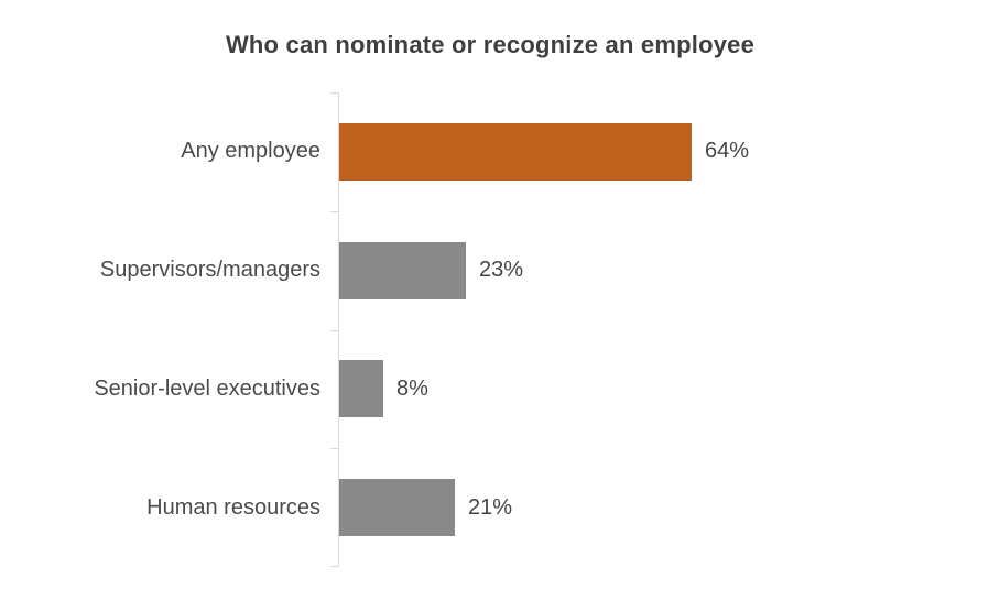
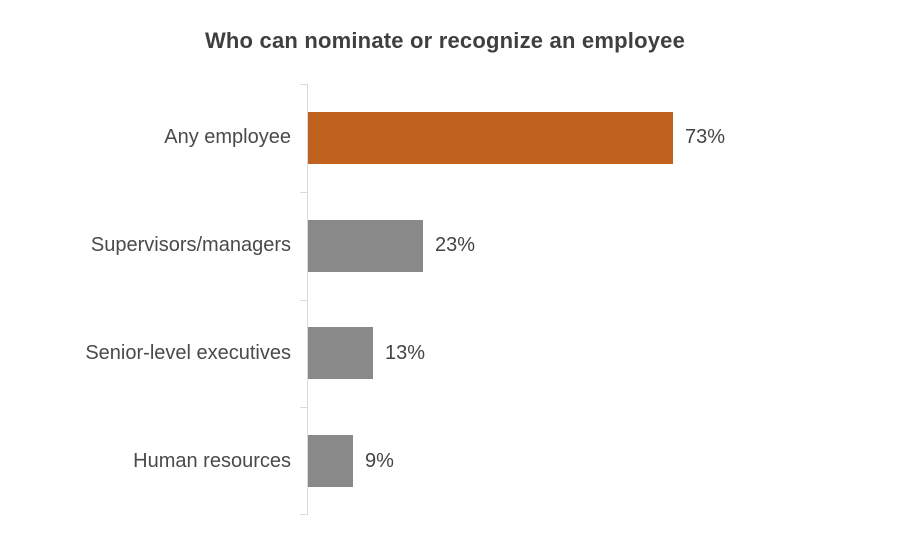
Any employee: 64% -> 73%
Senior-level executives: 8% -> 13%
Human resources: 21% -> 9%
